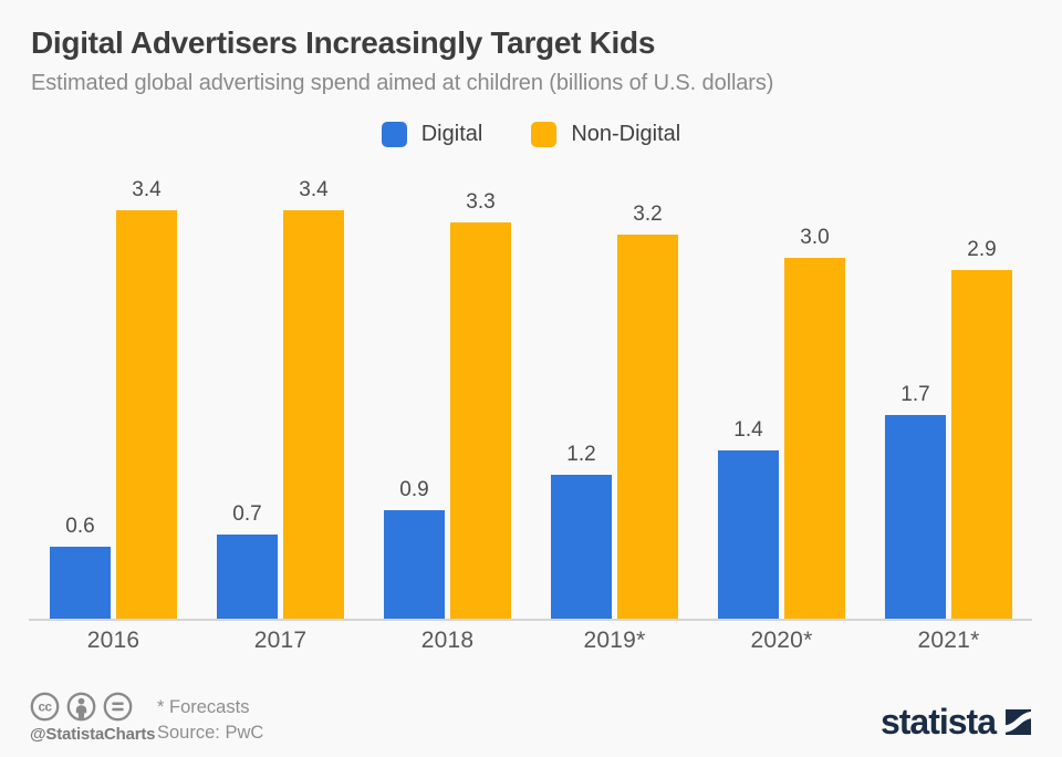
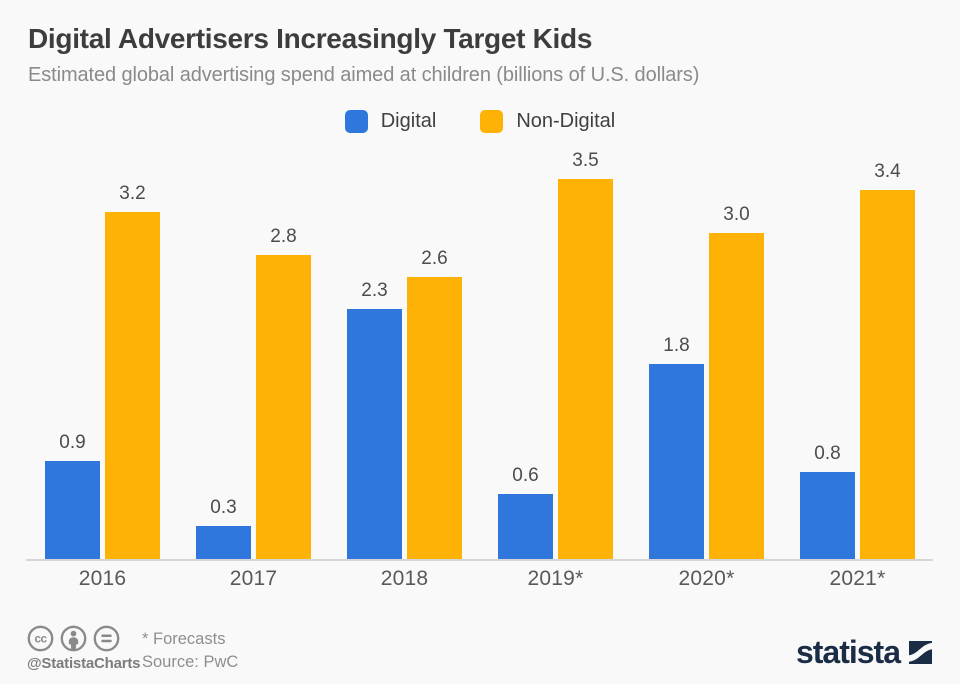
Digital/2016: 0.6 -> 0.9
Non-Digital/2016: 3.4 -> 3.2
Digital/2017: 0.7 -> 0.3
Non-Digital/2017: 3.4 -> 2.8
Digital/2018: 0.9 -> 2.3
Non-Digital/2018: 3.3 -> 2.6
Digital/2019*: 1.2 -> 0.6
Non-Digital/2019*: 3.2 -> 3.5
Digital/2020*: 1.4 -> 1.8
Digital/2021*: 1.7 -> 0.8
Non-Digital/2021*: 2.9 -> 3.4
